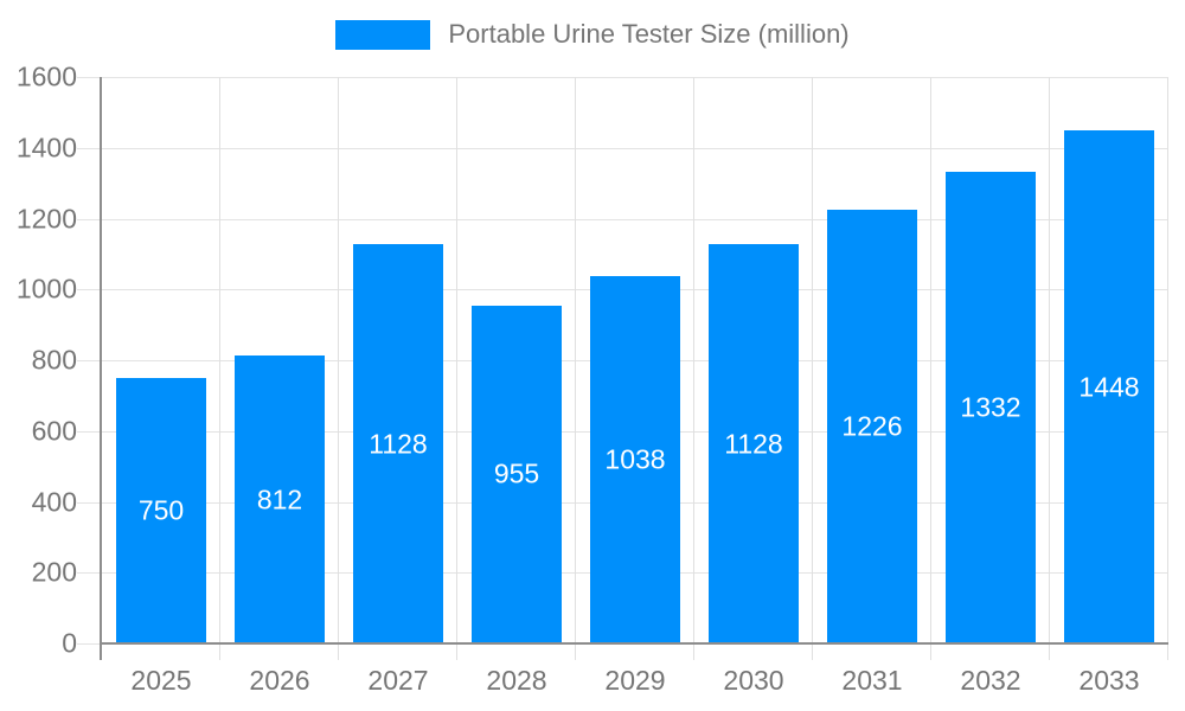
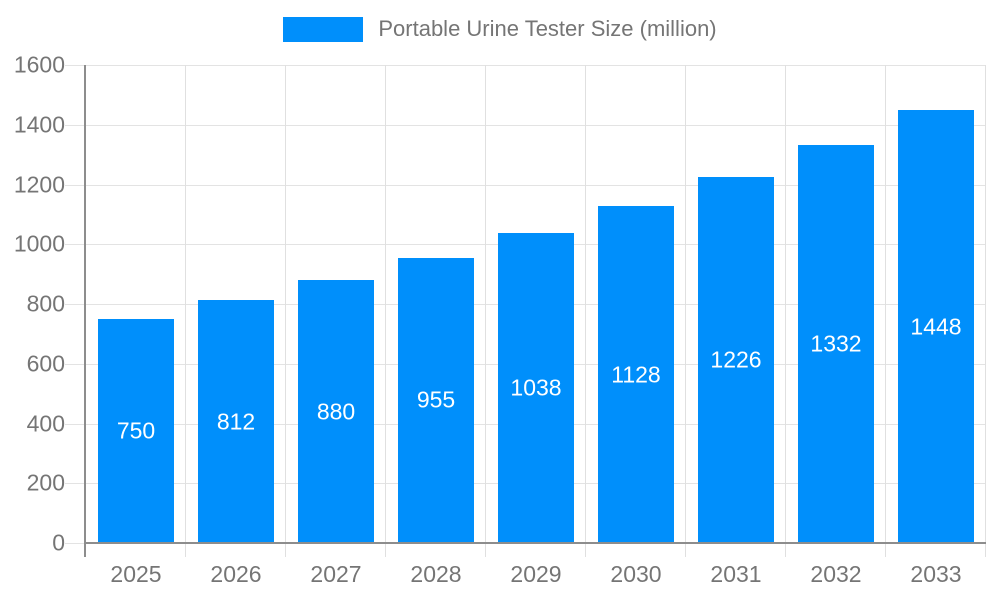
2027: 1128 -> 880
